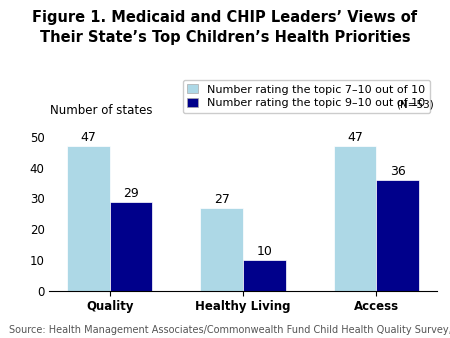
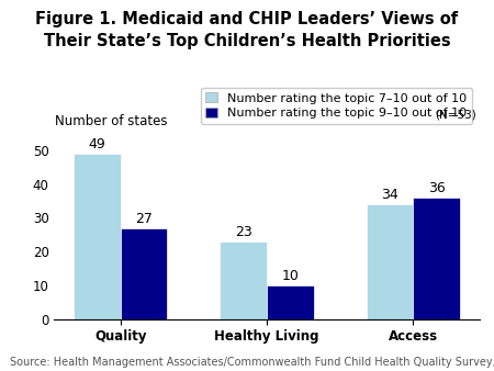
Number rating the topic 7–10 out of 10/Quality: 47 -> 49
Number rating the topic 9–10 out of 10/Quality: 29 -> 27
Number rating the topic 7–10 out of 10/Healthy Living: 27 -> 23
Number rating the topic 7–10 out of 10/Access: 47 -> 34
